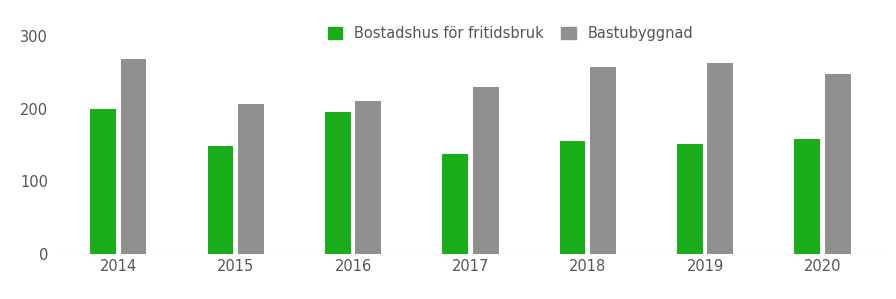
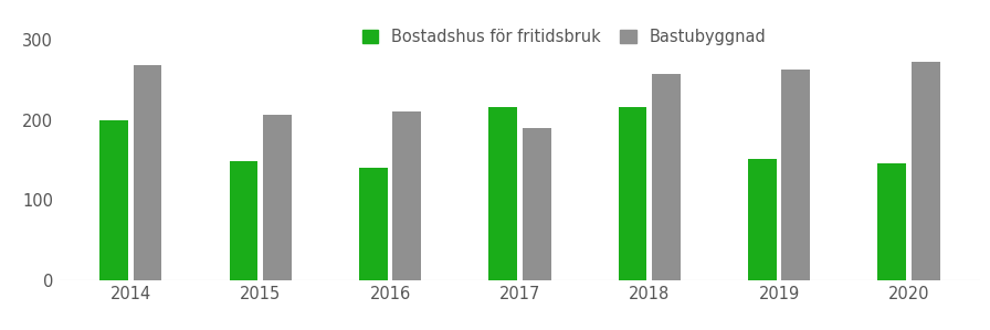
Bostadshus för fritidsbruk/2016: 196 -> 140
Bostadshus för fritidsbruk/2017: 137 -> 216
Bastubyggnad/2017: 230 -> 190
Bostadshus för fritidsbruk/2018: 155 -> 216
Bostadshus för fritidsbruk/2020: 158 -> 146
Bastubyggnad/2020: 248 -> 272
